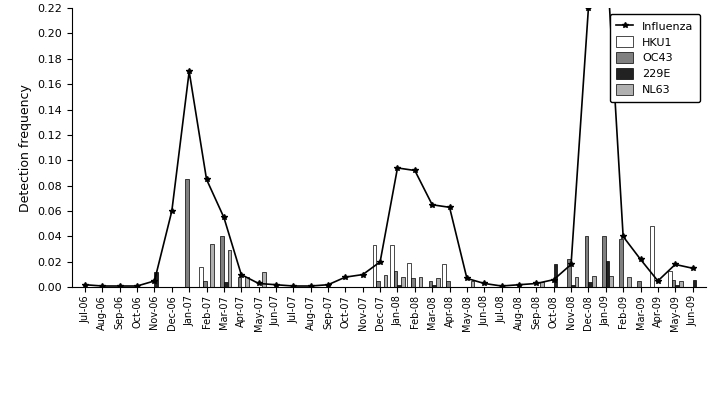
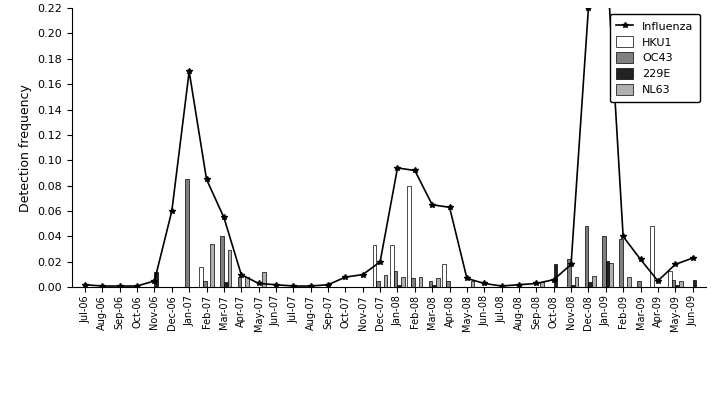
HKU1/Feb-08: 0.019 -> 0.080
OC43/Dec-08: 0.040 -> 0.048
NL63/Jan-09: 0.009 -> 0.019
Influenza/Jun-09: 0.015 -> 0.023
